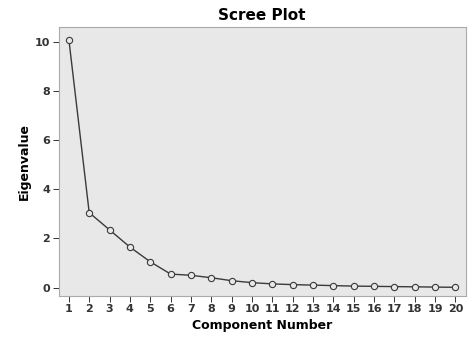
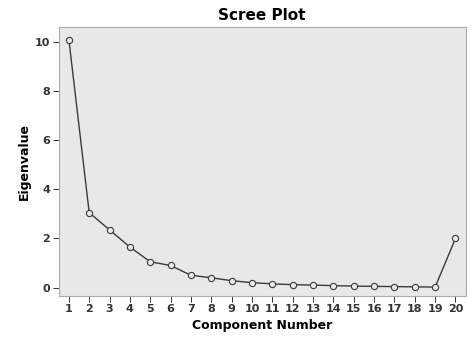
6: 0.55 -> 0.90
20: 0.01 -> 2.00
